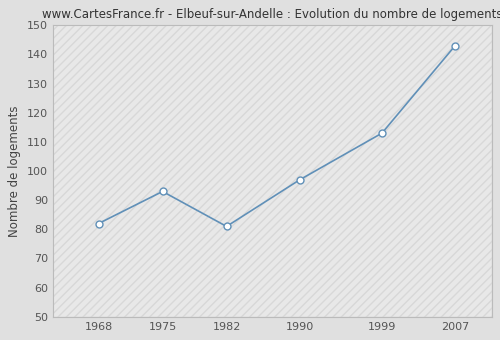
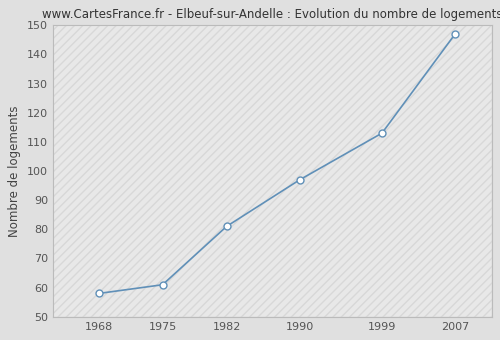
1968: 82 -> 58
1975: 93 -> 61
2007: 143 -> 147
